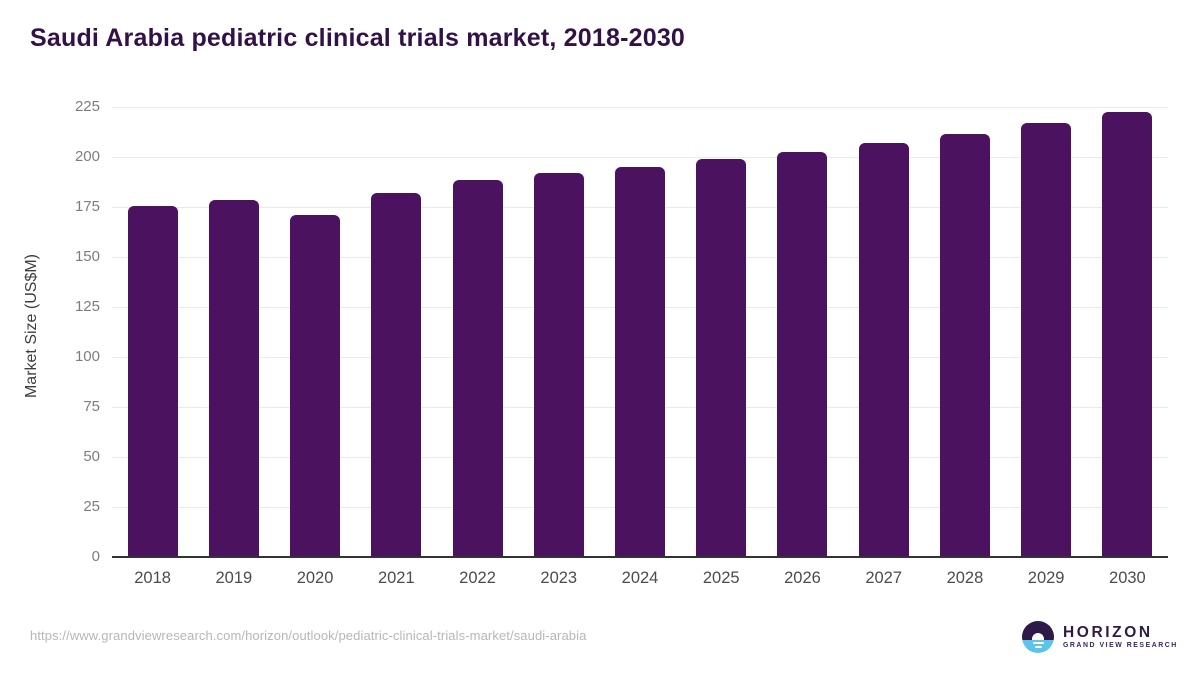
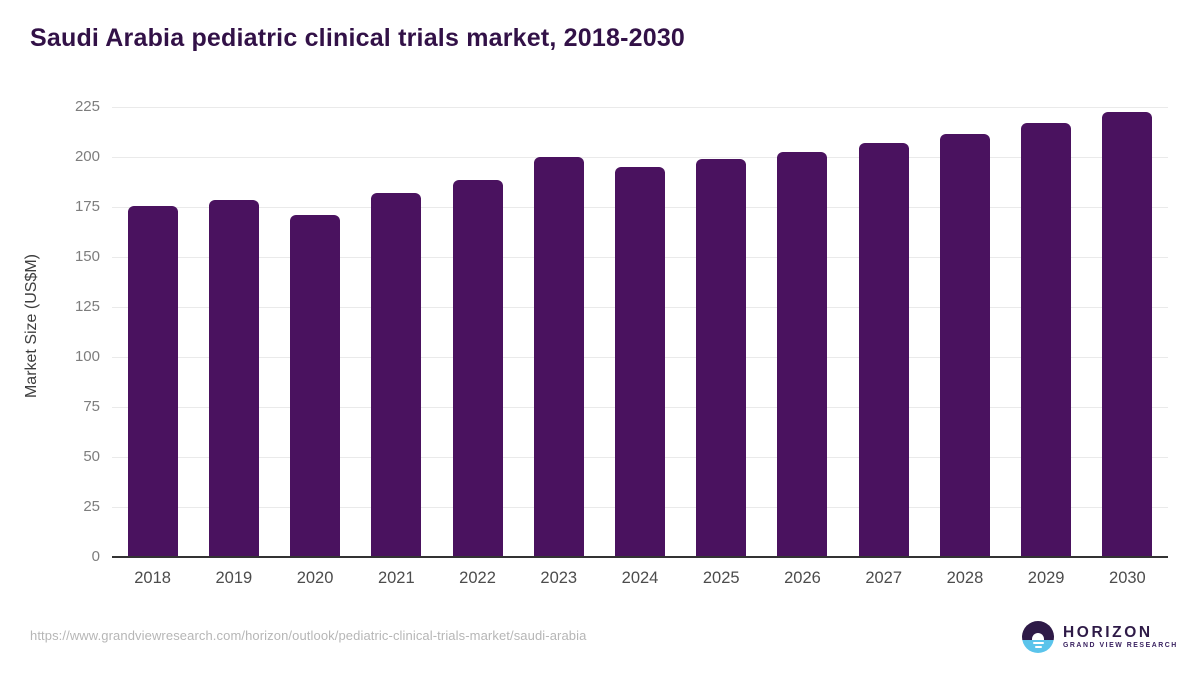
2023: 192 -> 200
